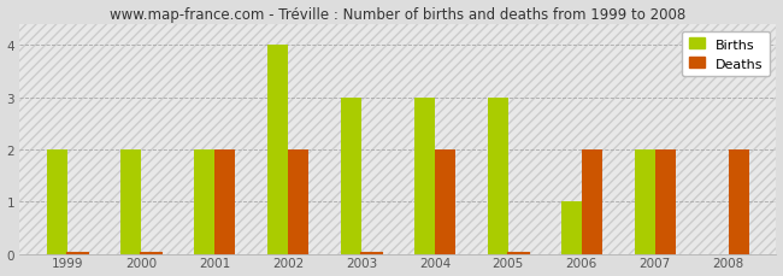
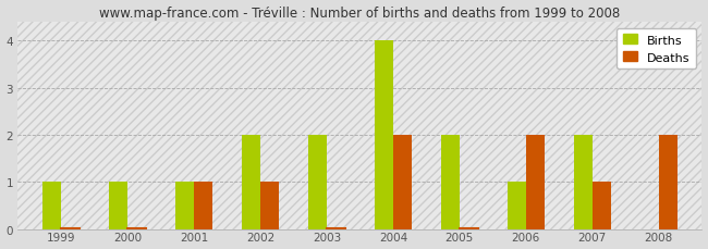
Births/1999: 2 -> 1
Births/2000: 2 -> 1
Births/2001: 2 -> 1
Deaths/2001: 2 -> 1
Births/2002: 4 -> 2
Deaths/2002: 2 -> 1
Births/2003: 3 -> 2
Births/2004: 3 -> 4
Births/2005: 3 -> 2
Deaths/2007: 2 -> 1
